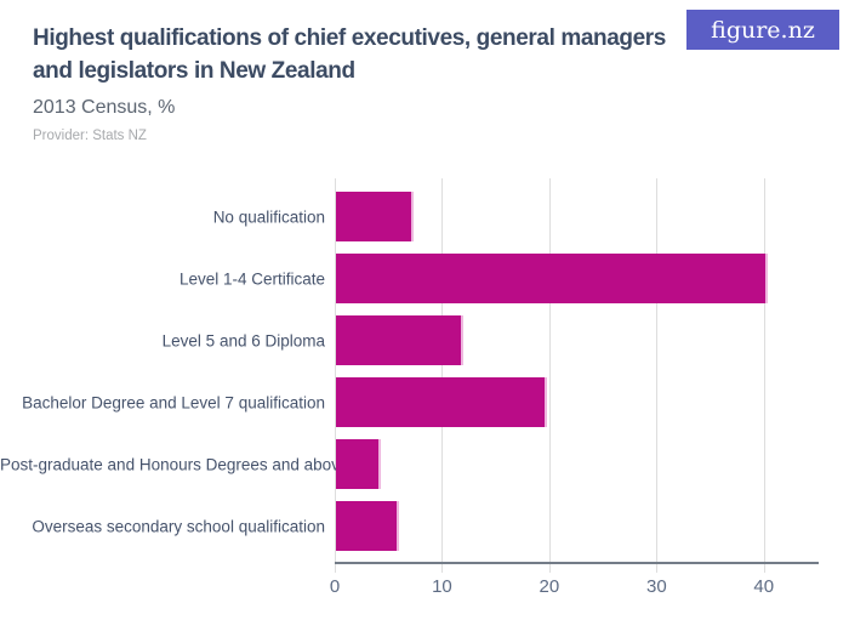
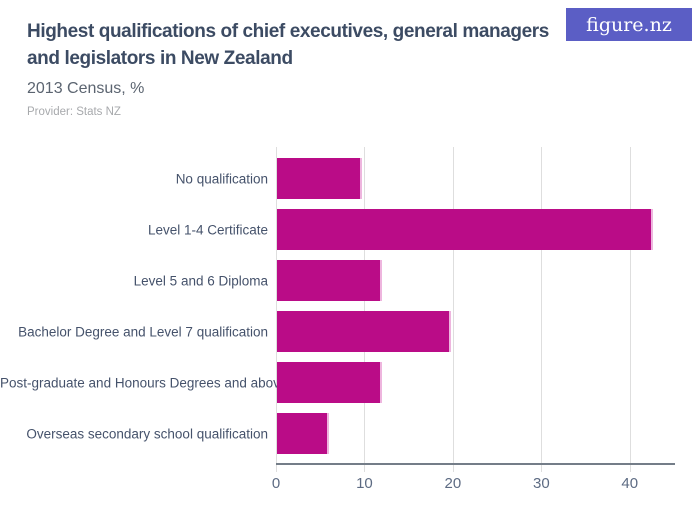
No qualification: 7 -> 9
Level 1-4 Certificate: 40 -> 42
Post-graduate and Honours Degrees and above: 4 -> 12
